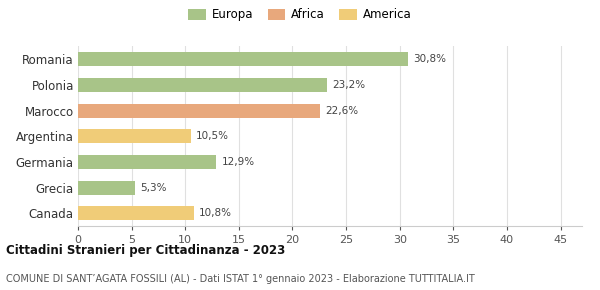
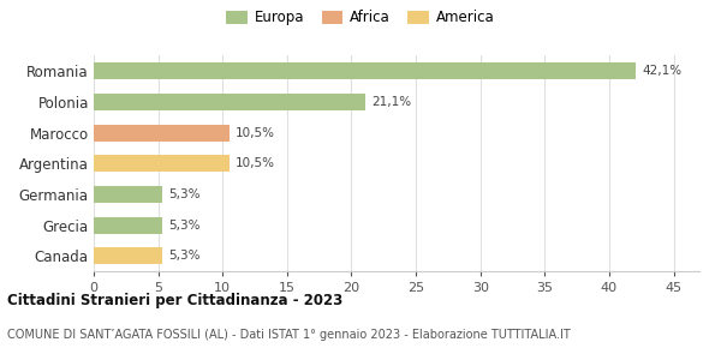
Romania: 30,8% -> 42,1%
Polonia: 23,2% -> 21,1%
Marocco: 22,6% -> 10,5%
Germania: 12,9% -> 5,3%
Canada: 10,8% -> 5,3%
